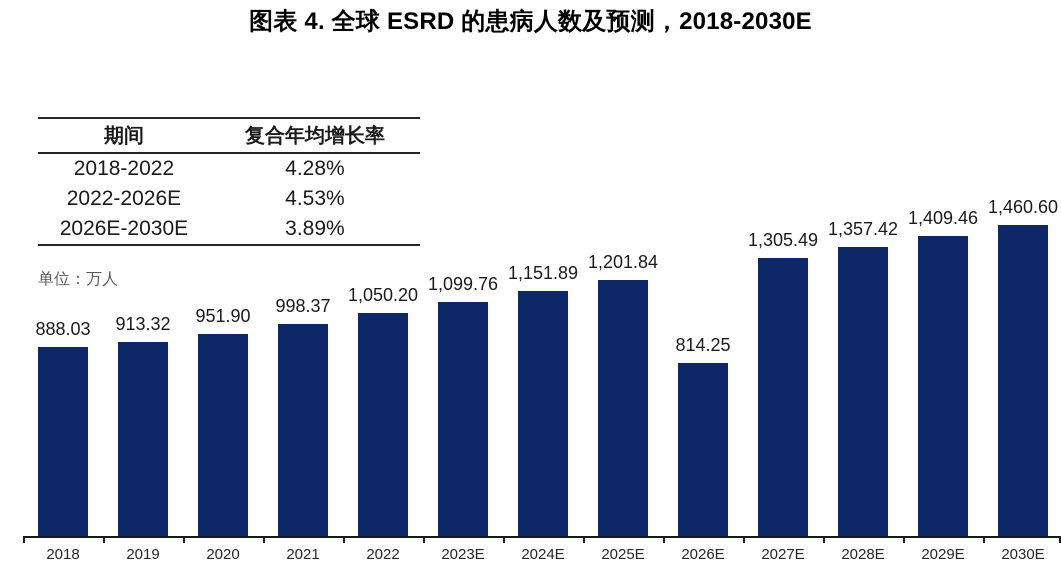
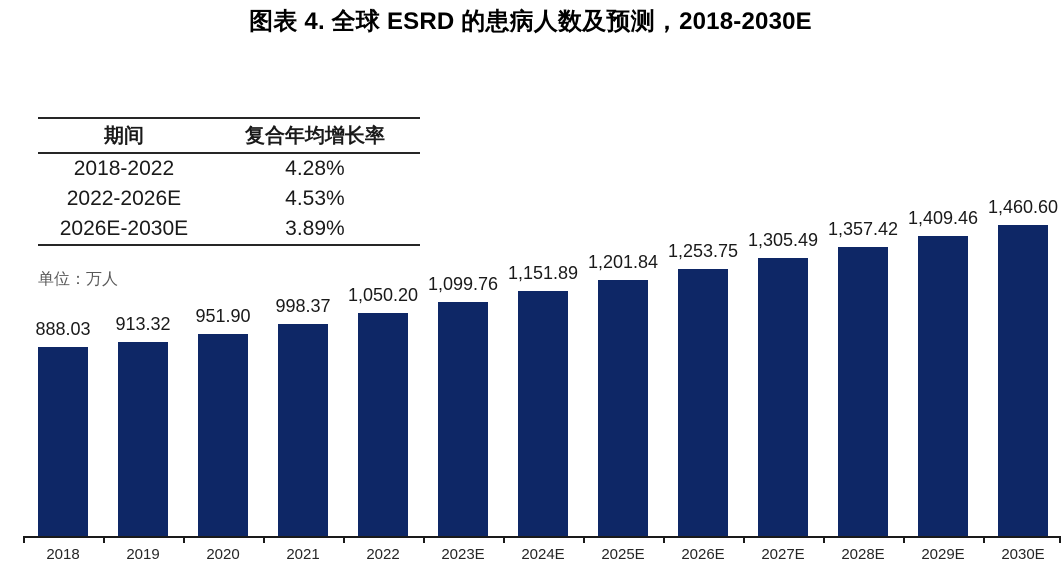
2026E: 814.25 -> 1,253.75
